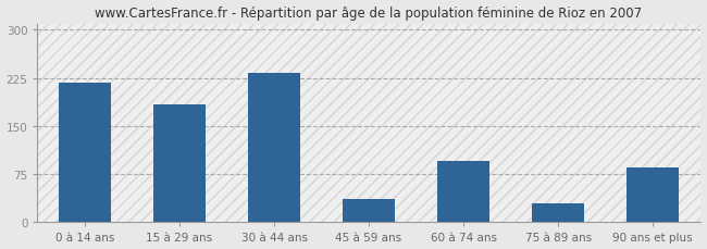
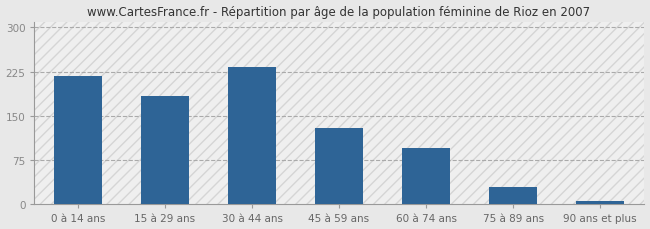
45 à 59 ans: 36 -> 130
90 ans et plus: 86 -> 5
